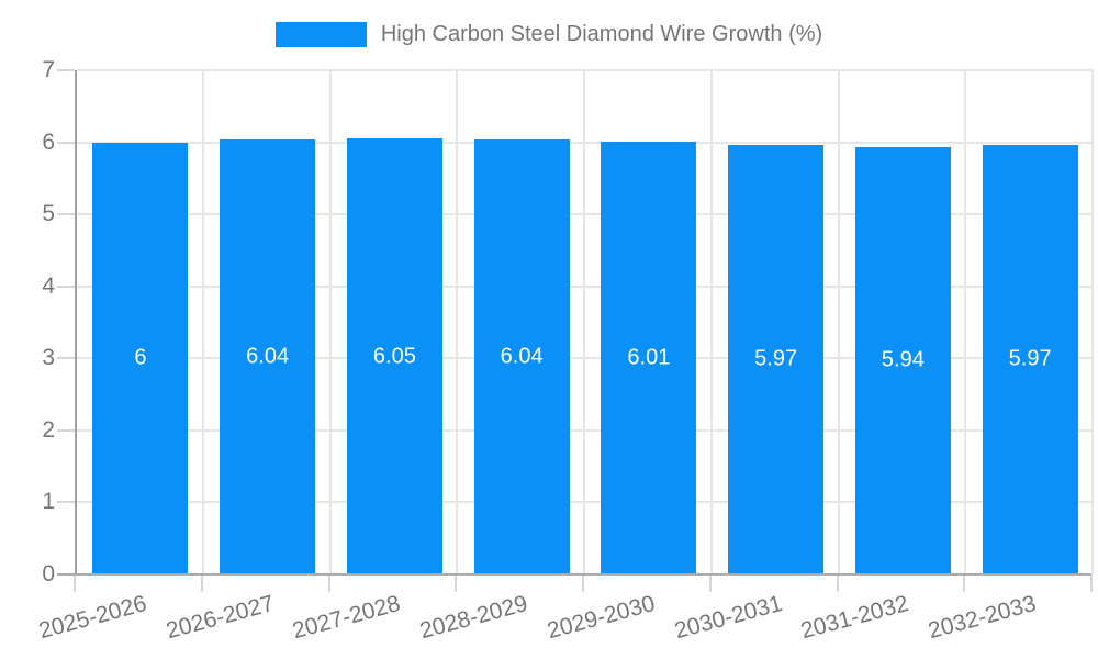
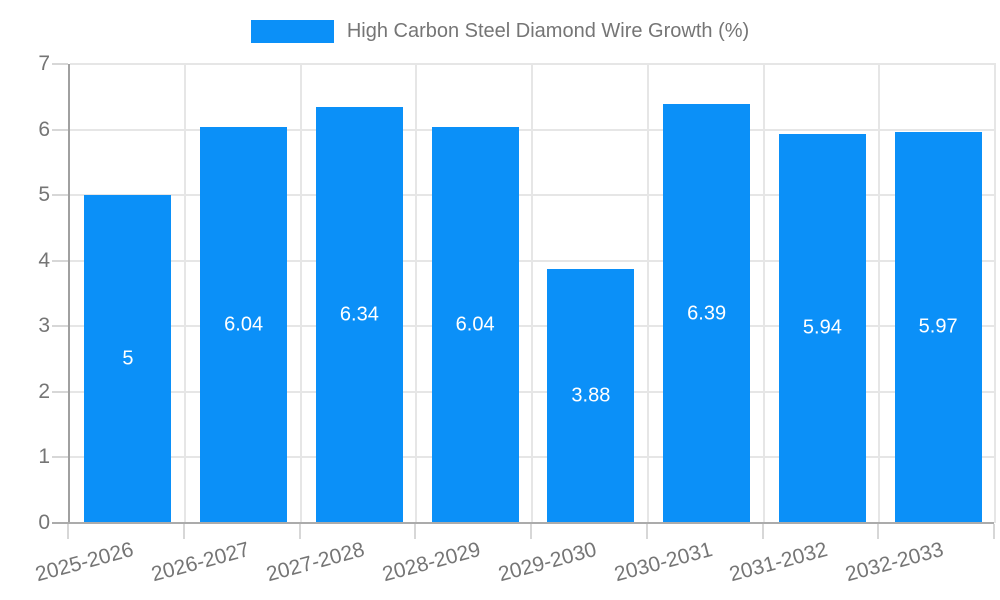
2025-2026: 6 -> 5
2027-2028: 6.05 -> 6.34
2029-2030: 6.01 -> 3.88
2030-2031: 5.97 -> 6.39
